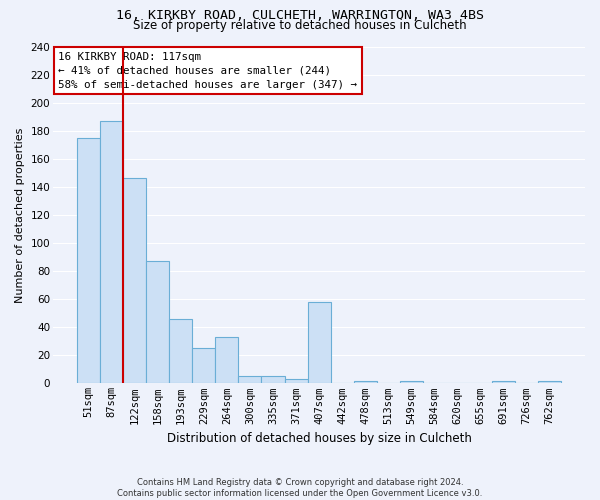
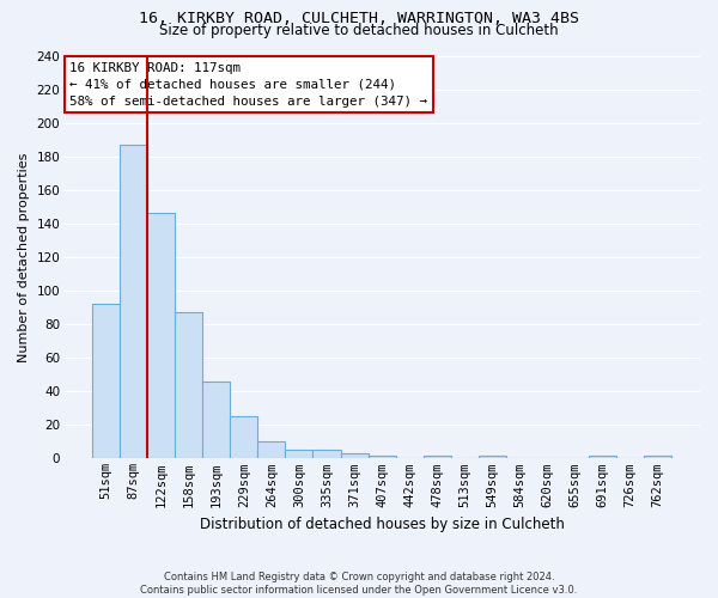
51sqm: 175 -> 92
264sqm: 33 -> 10
407sqm: 58 -> 2
